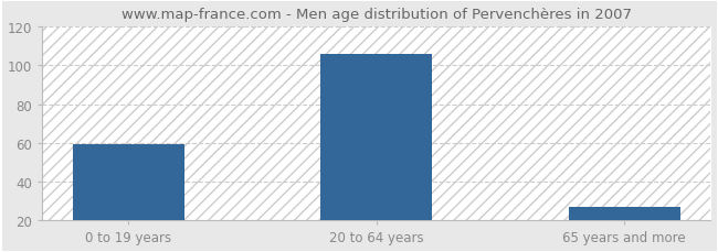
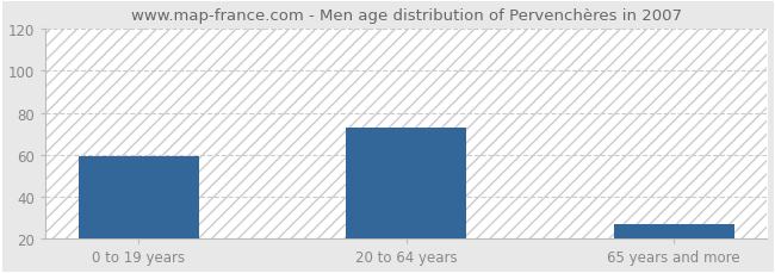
20 to 64 years: 106 -> 73
